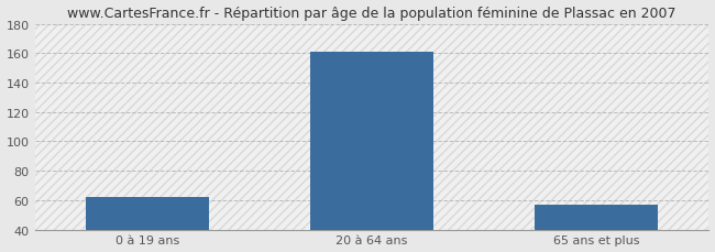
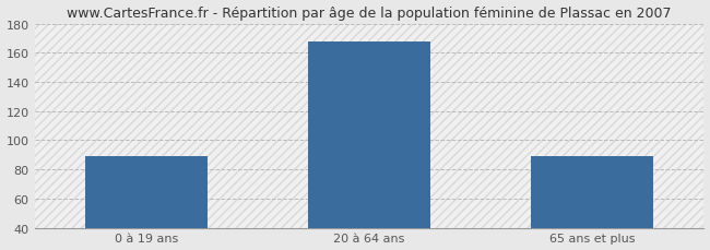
0 à 19 ans: 62 -> 89
20 à 64 ans: 161 -> 168
65 ans et plus: 57 -> 89
